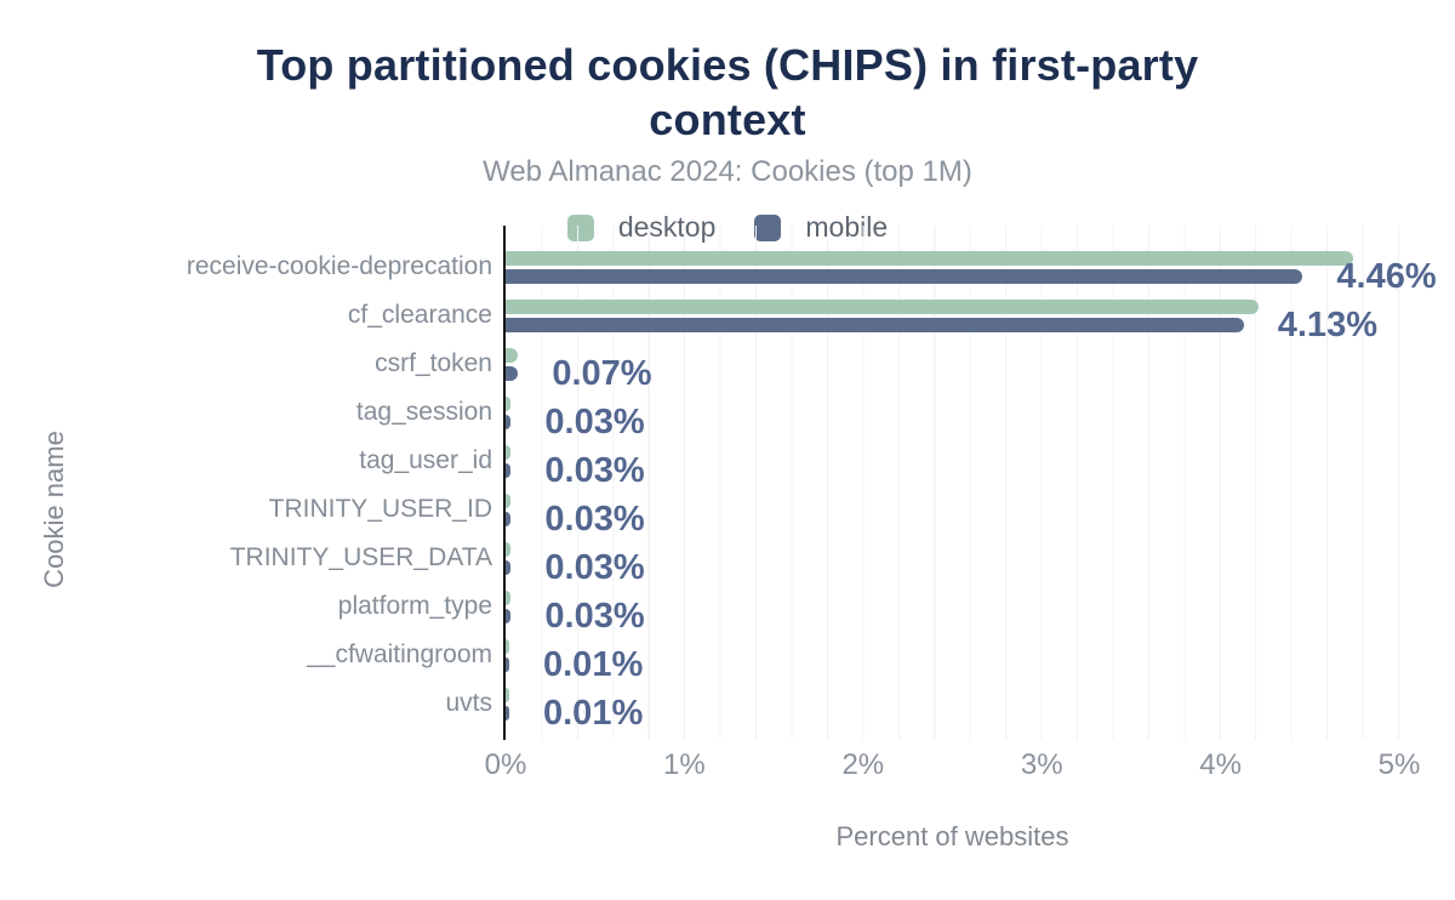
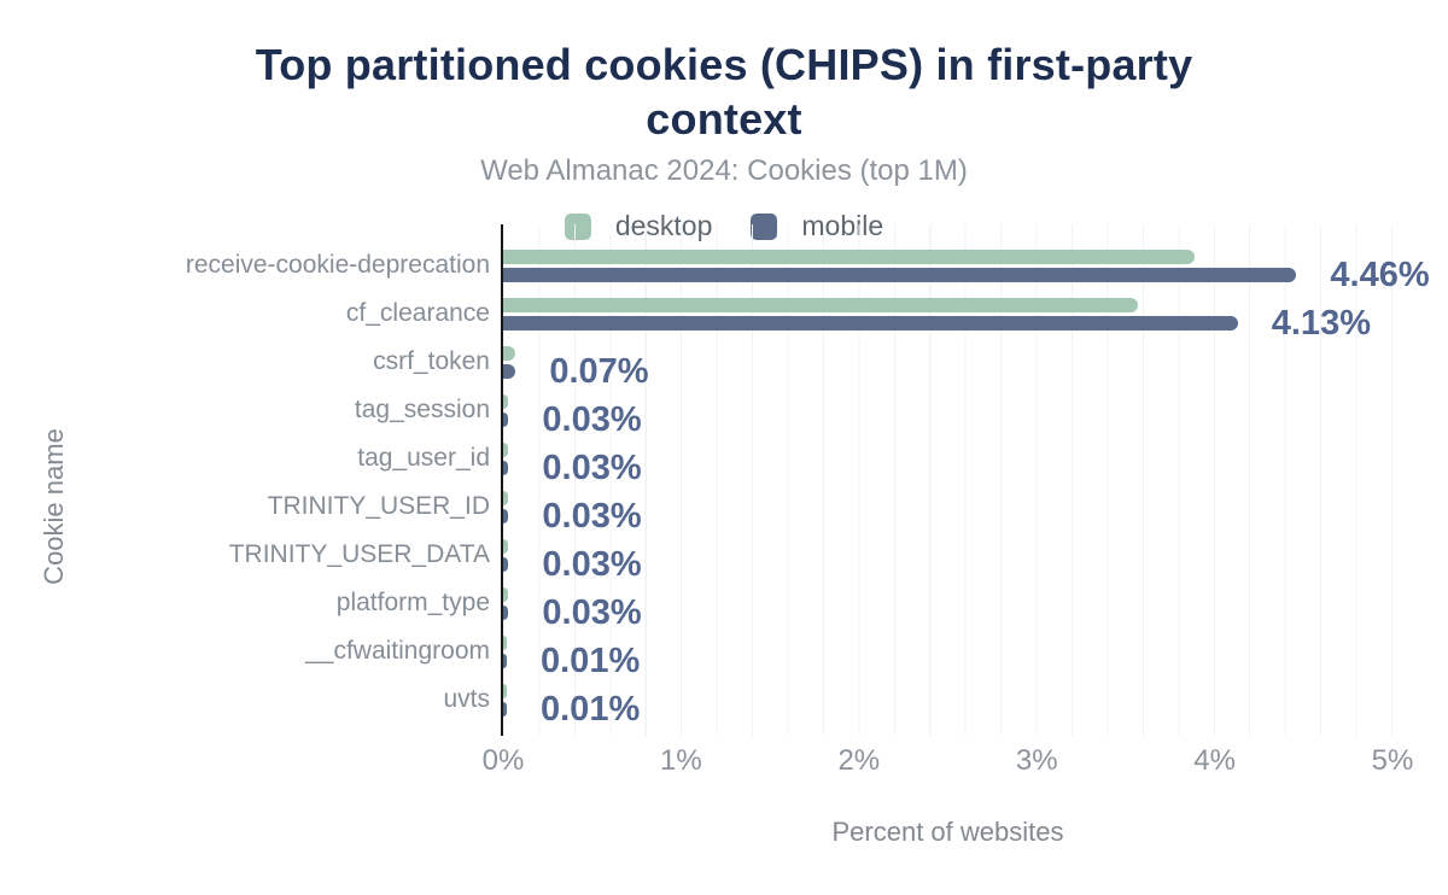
desktop/receive-cookie-deprecation: 4.74% -> 3.89%
desktop/cf_clearance: 4.21% -> 3.57%
